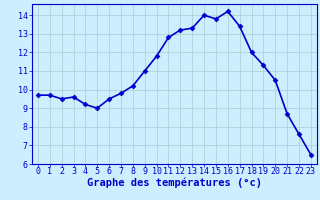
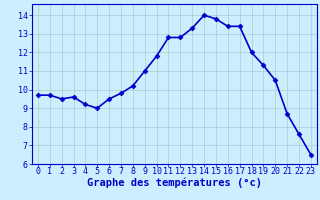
12: 13.2 -> 12.8
16: 14.2 -> 13.4
